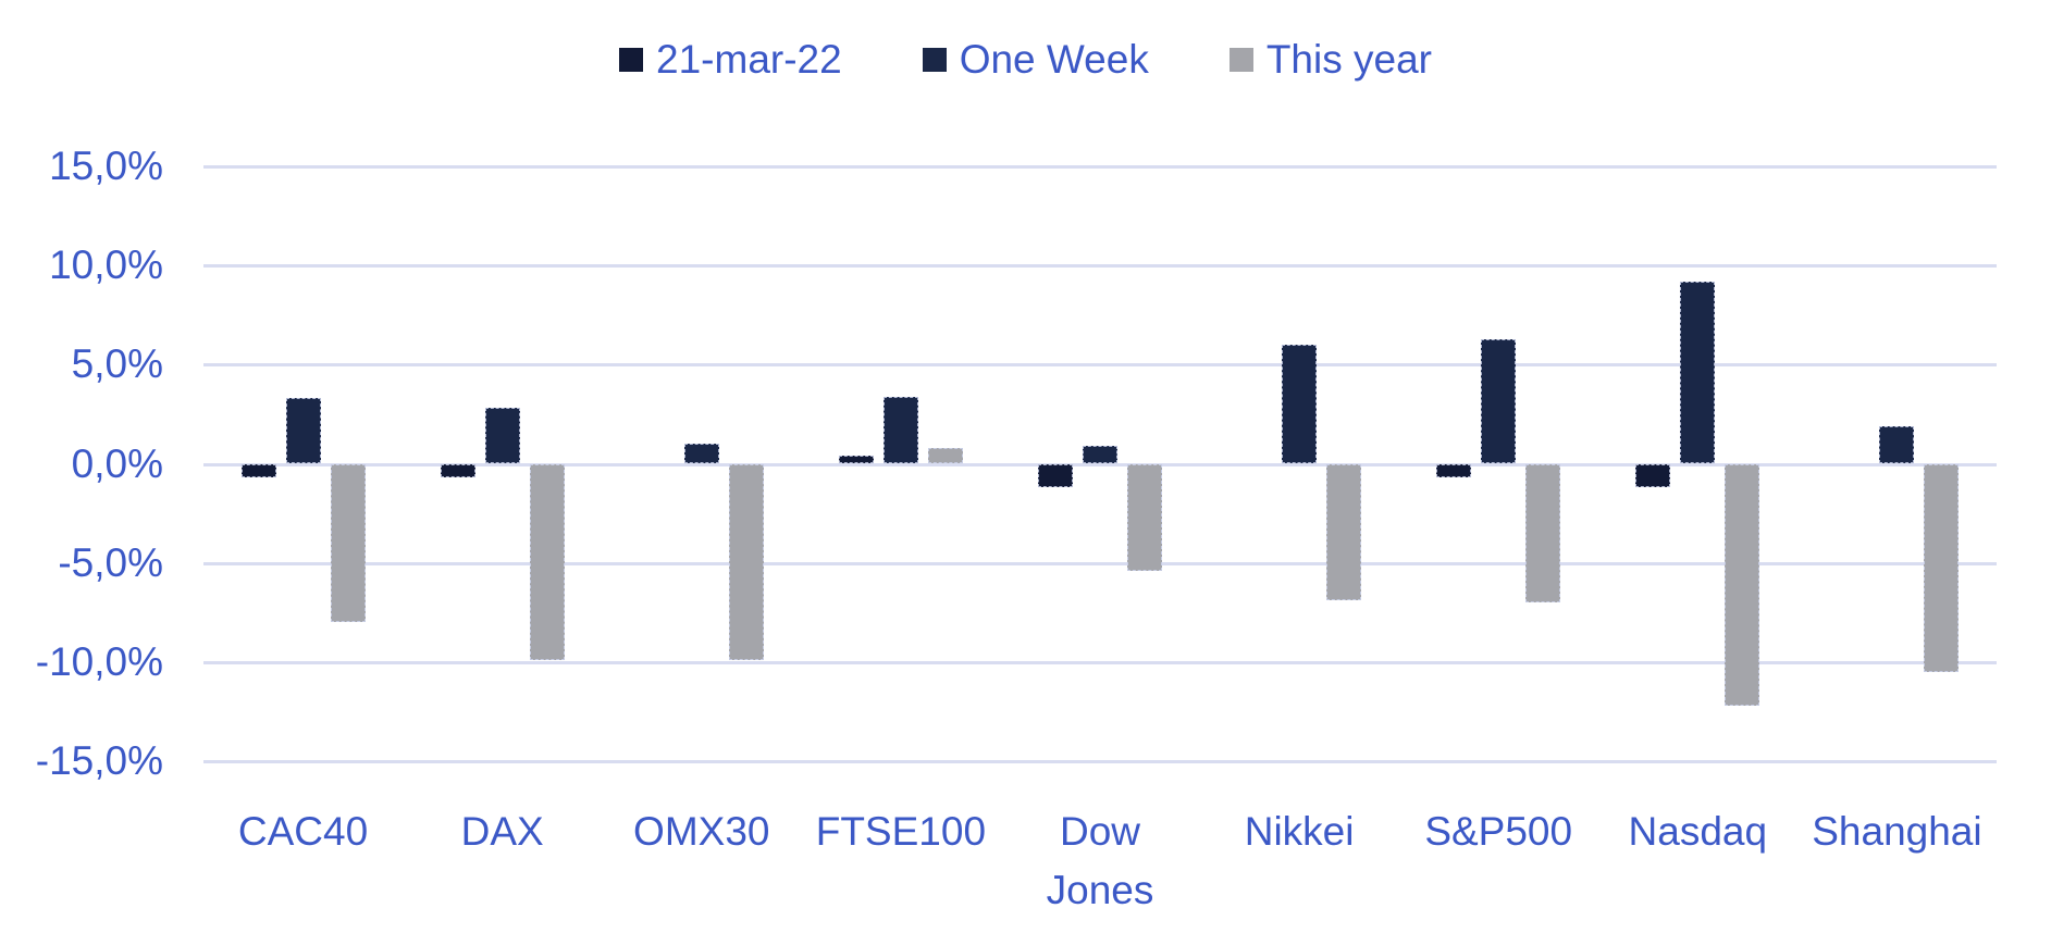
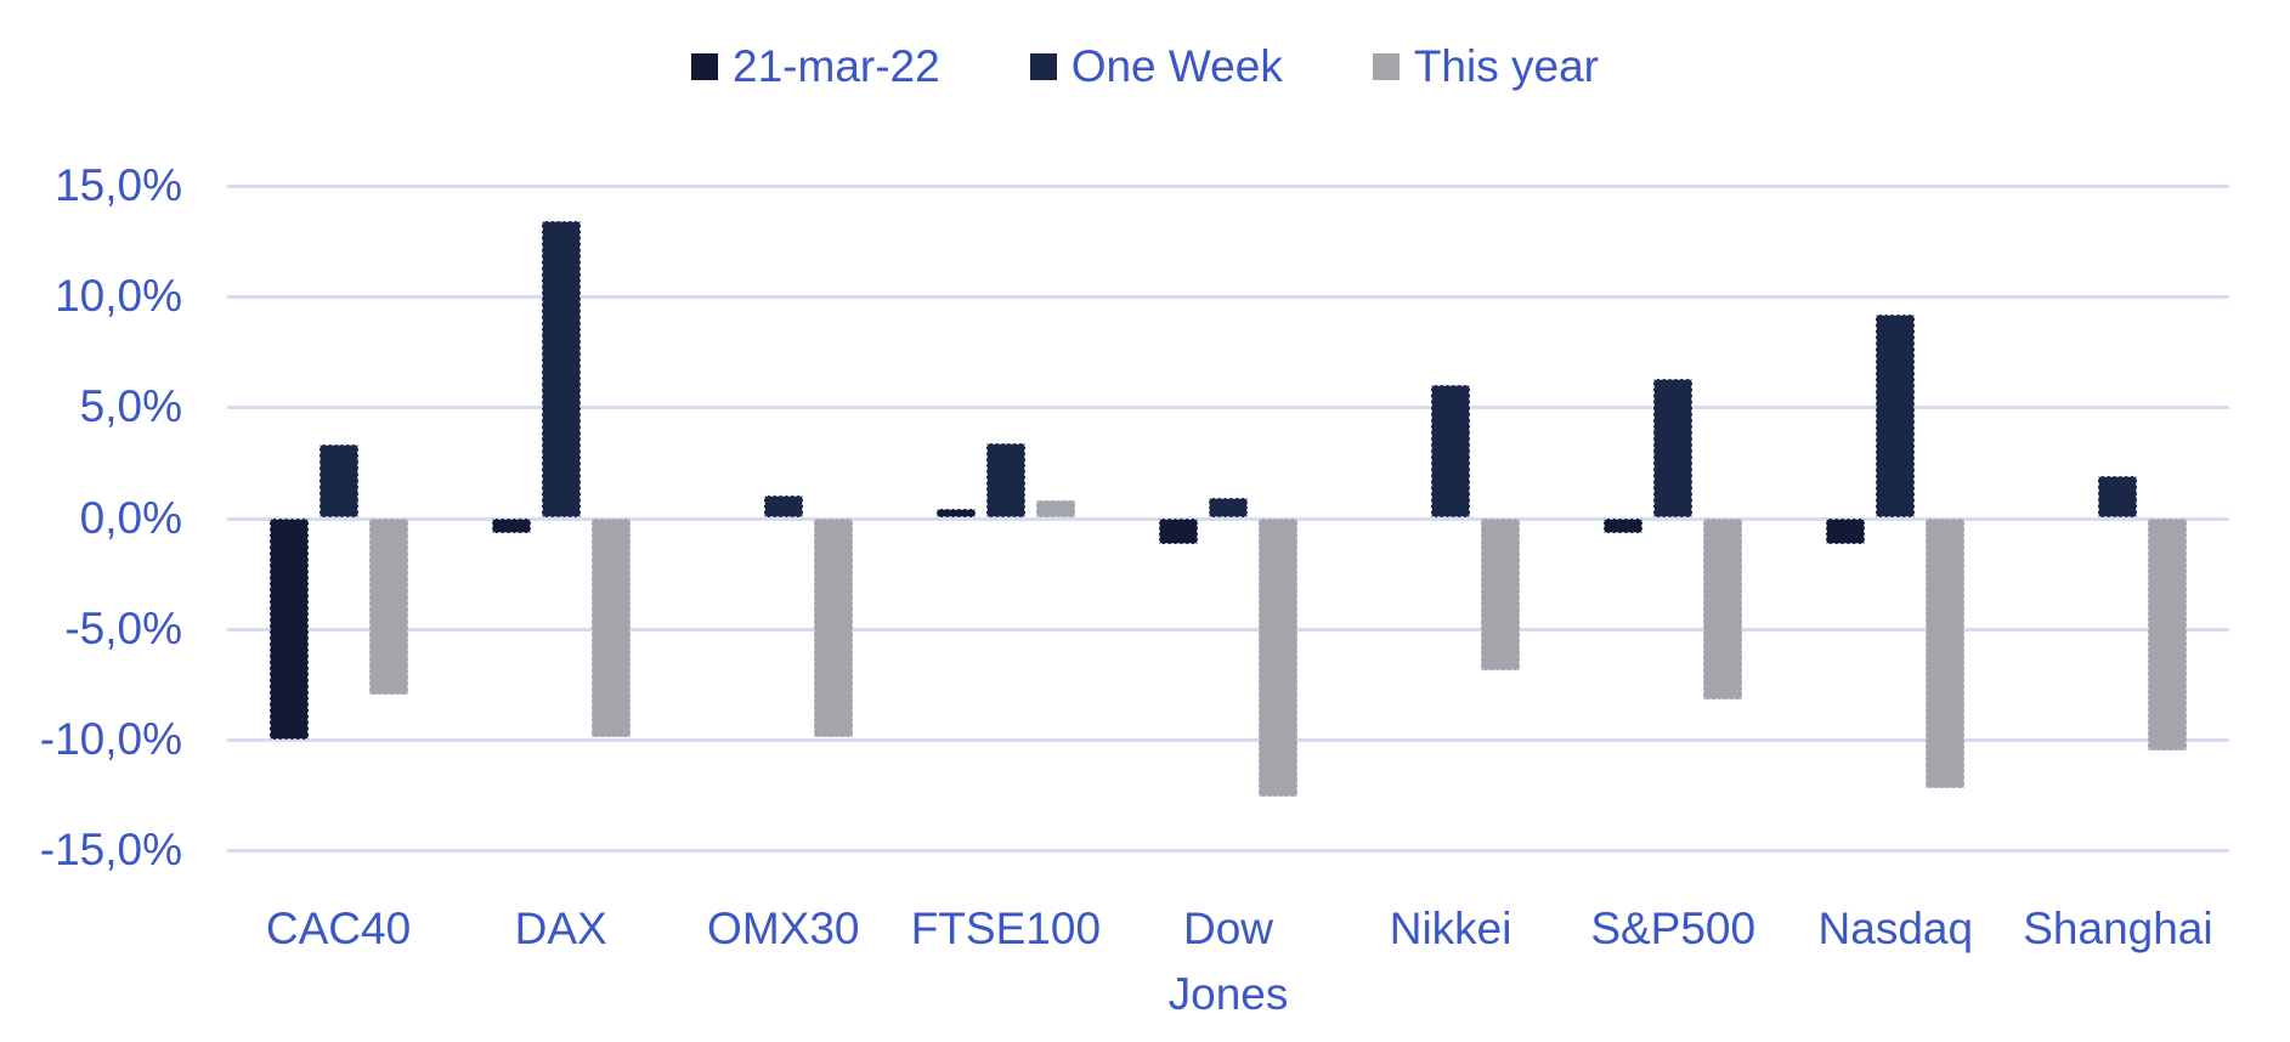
21-mar-22/CAC40: -0,7% -> -10,0%
One Week/DAX: 2,8% -> 13,4%
This year/Dow Jones: -5,4% -> -12,6%
This year/S&P500: -7,0% -> -8,2%
